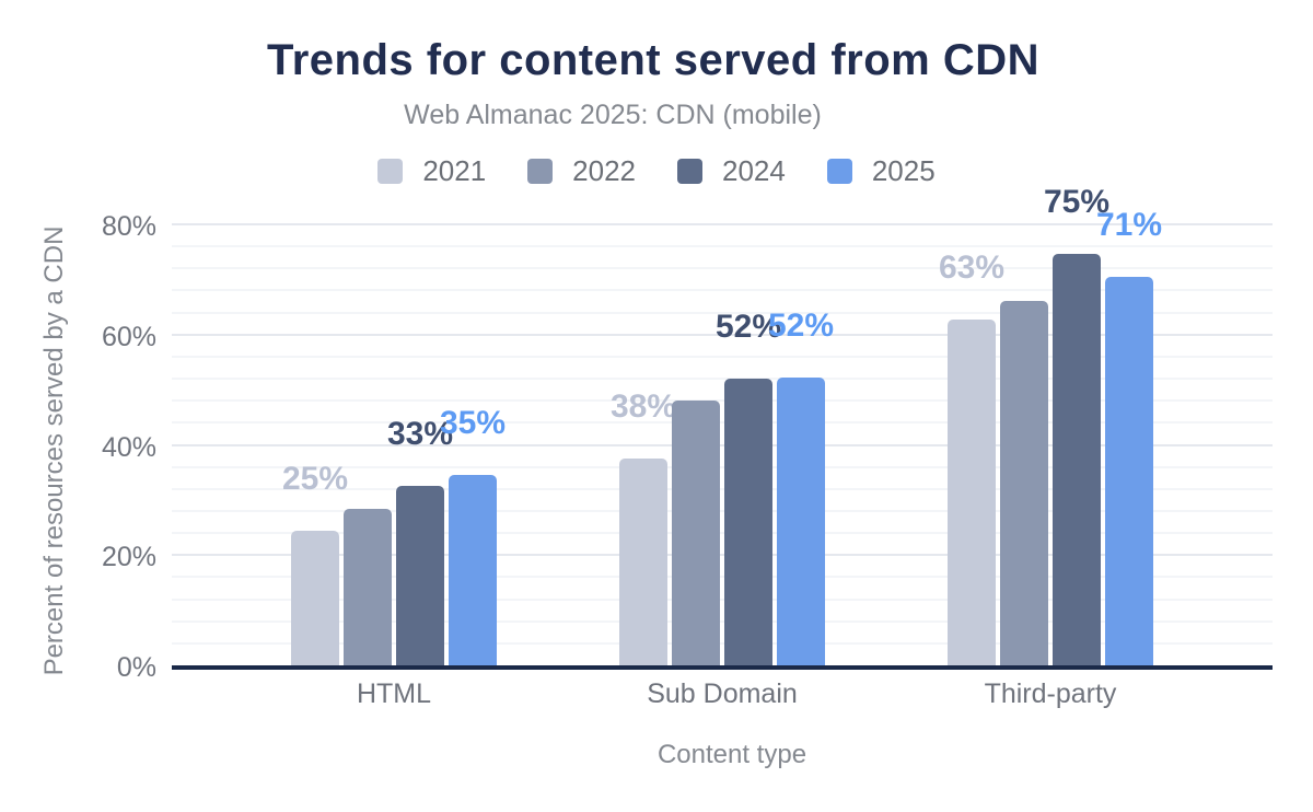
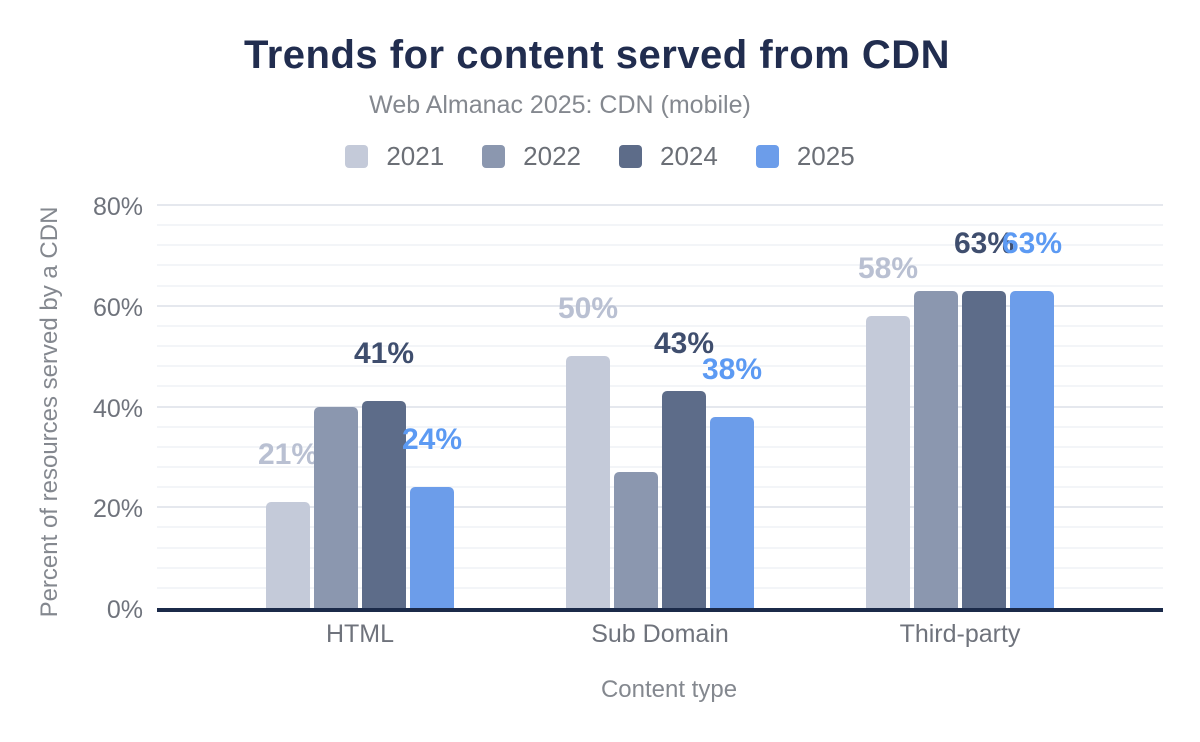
2021/HTML: 25% -> 21%
2022/HTML: 28% -> 40%
2024/HTML: 33% -> 41%
2025/HTML: 35% -> 24%
2021/Sub Domain: 38% -> 50%
2022/Sub Domain: 48% -> 27%
2024/Sub Domain: 52% -> 43%
2025/Sub Domain: 52% -> 38%
2021/Third-party: 63% -> 58%
2022/Third-party: 66% -> 63%
2024/Third-party: 75% -> 63%
2025/Third-party: 71% -> 63%
